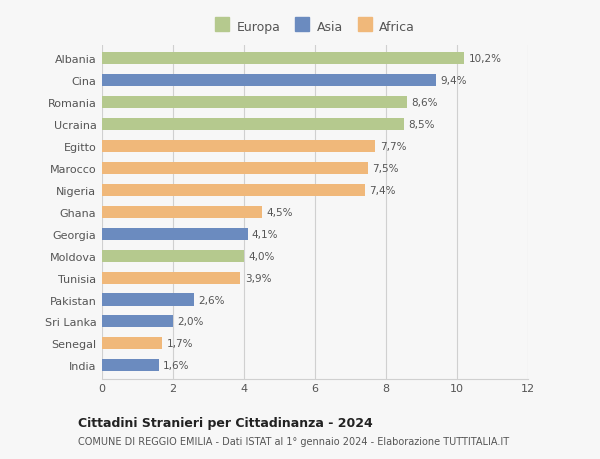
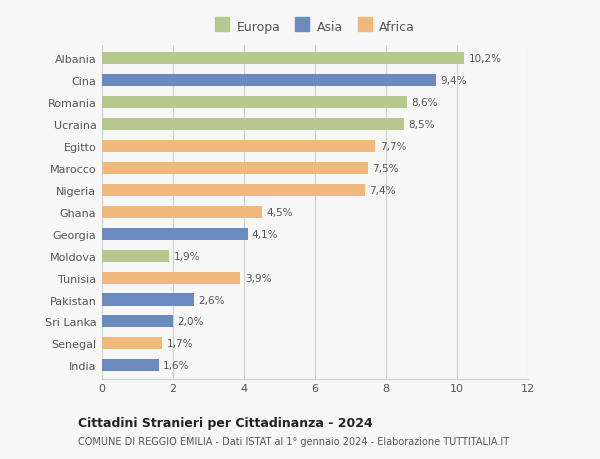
Moldova: 4,0% -> 1,9%
